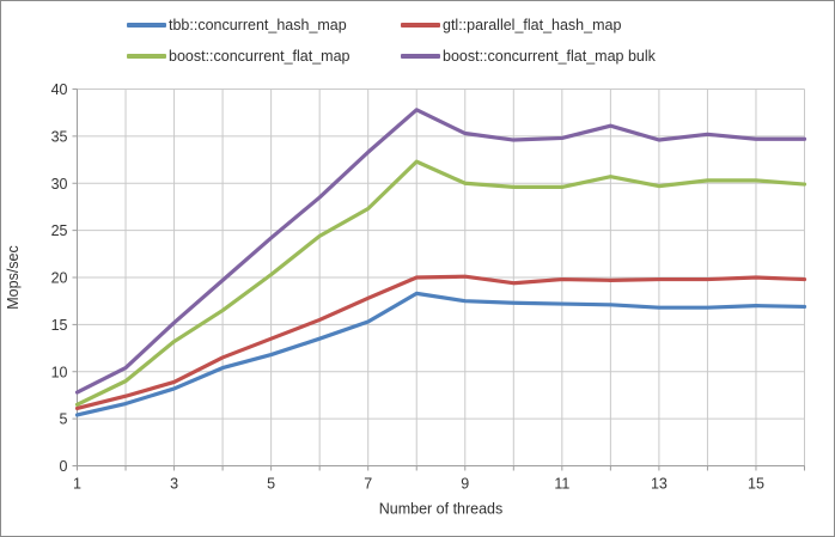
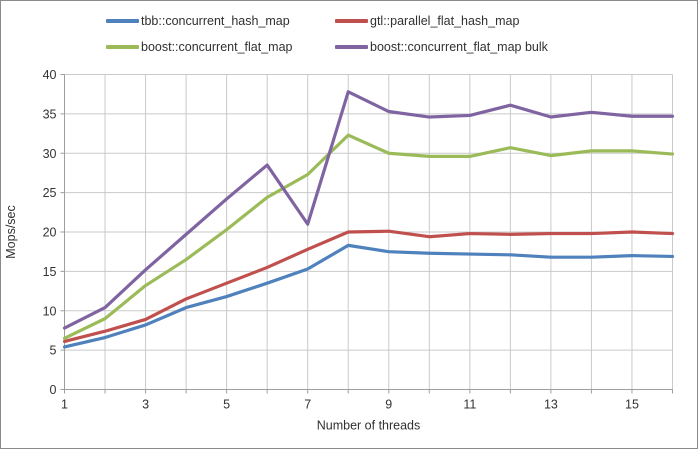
boost::concurrent_flat_map bulk/7: 33 -> 21
